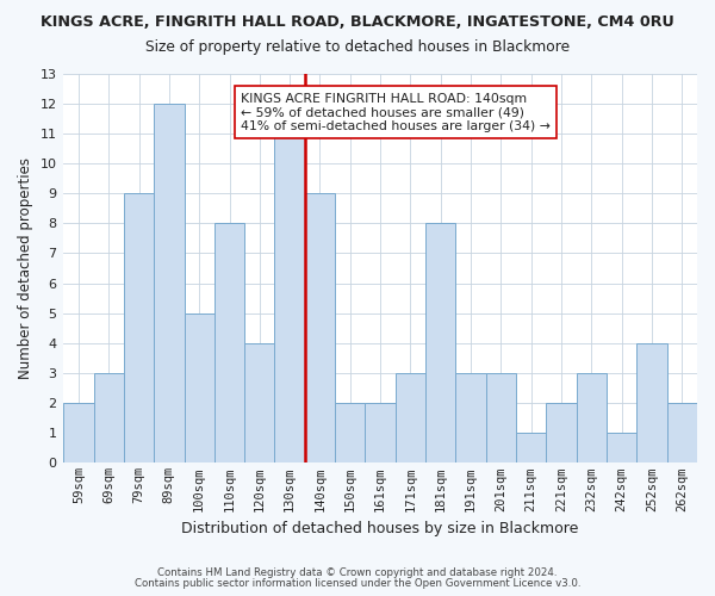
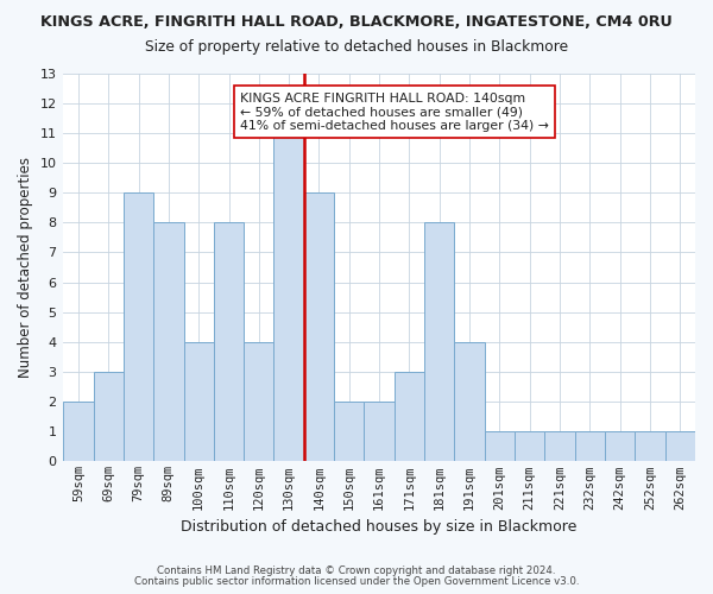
89sqm: 12 -> 8
100sqm: 5 -> 4
191sqm: 3 -> 4
201sqm: 3 -> 1
221sqm: 2 -> 1
232sqm: 3 -> 1
252sqm: 4 -> 1
262sqm: 2 -> 1
